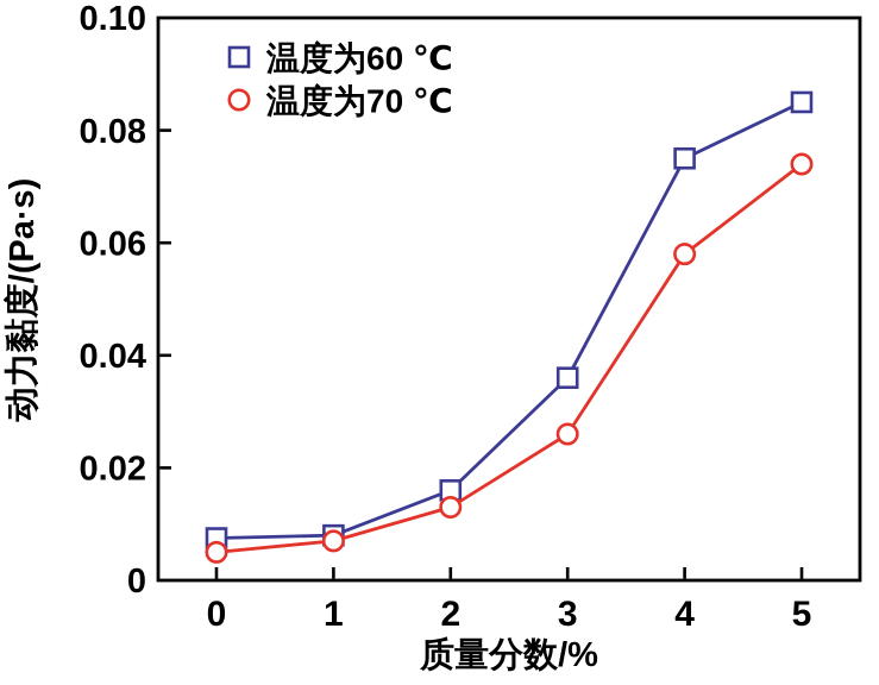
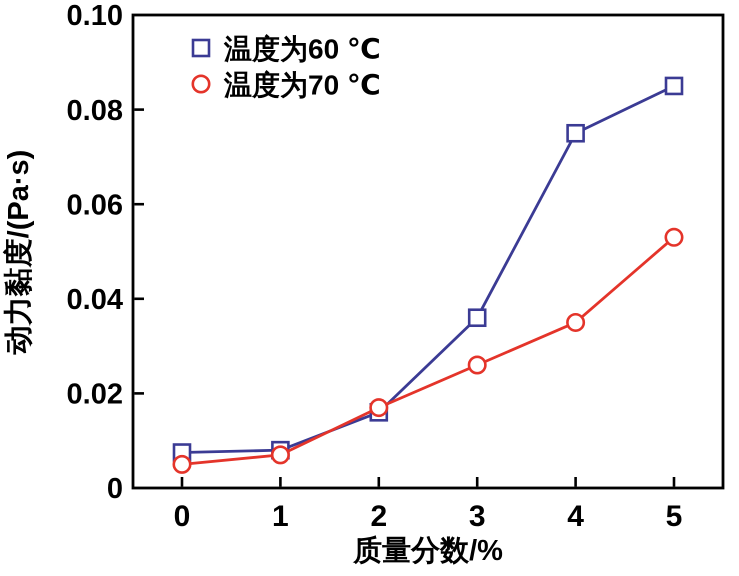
温度为70 ℃/2: 0.013 -> 0.017
温度为70 ℃/4: 0.058 -> 0.035
温度为70 ℃/5: 0.074 -> 0.053
